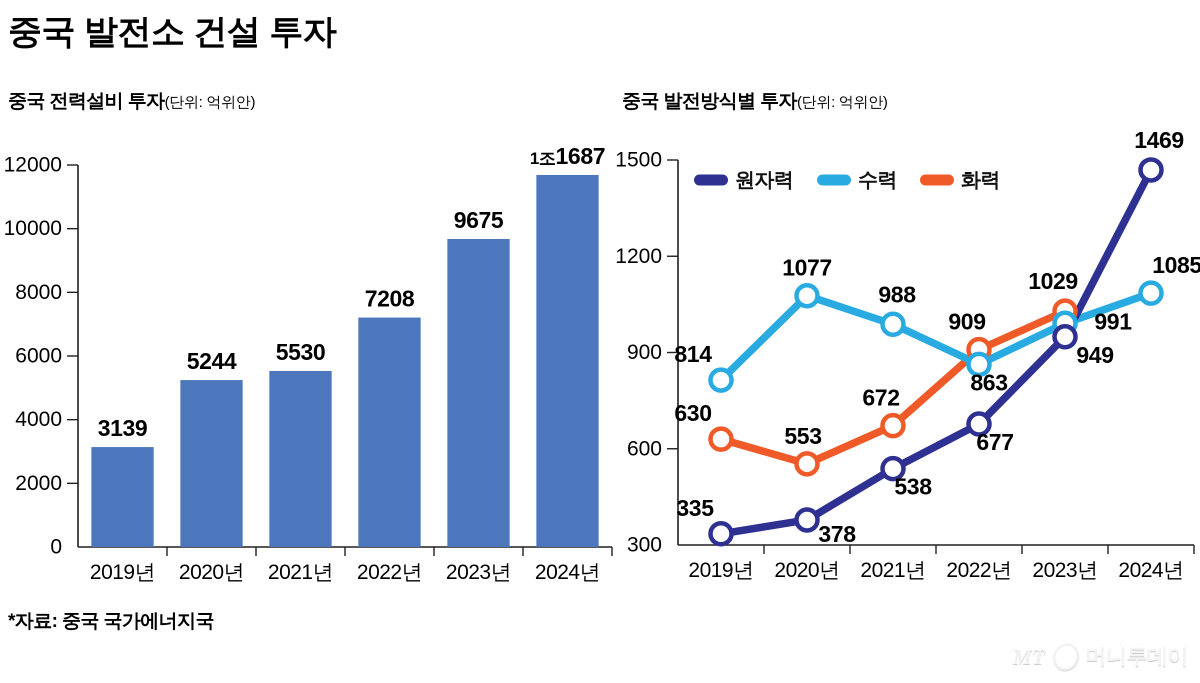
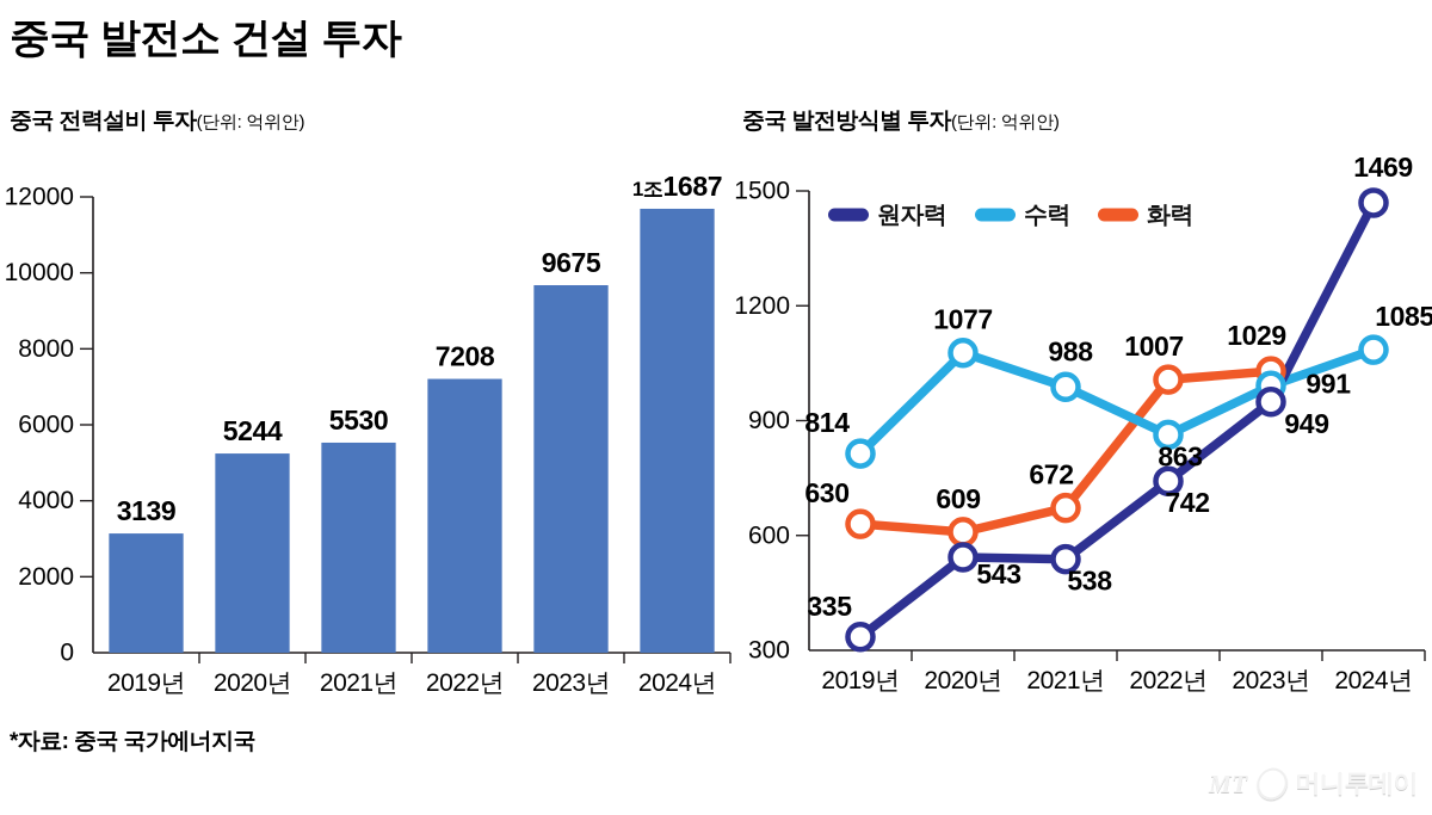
중국 발전방식별 투자/원자력/2020년: 378 -> 543
중국 발전방식별 투자/화력/2020년: 553 -> 609
중국 발전방식별 투자/원자력/2022년: 677 -> 742
중국 발전방식별 투자/화력/2022년: 909 -> 1007
